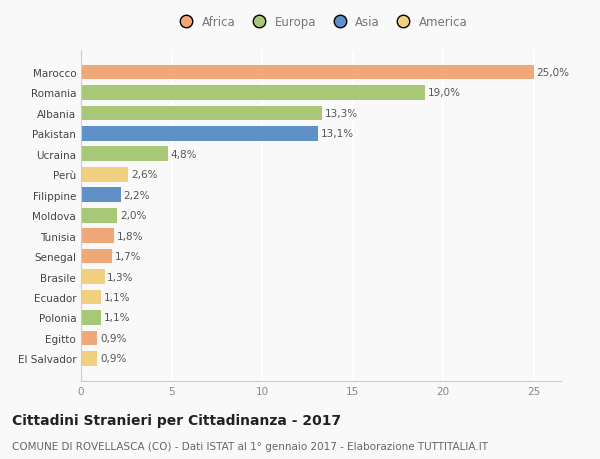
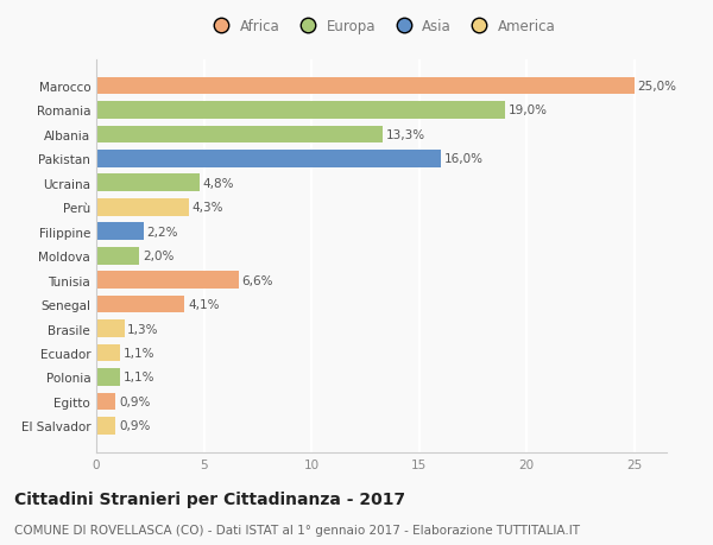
Pakistan: 13,1% -> 16,0%
Perù: 2,6% -> 4,3%
Tunisia: 1,8% -> 6,6%
Senegal: 1,7% -> 4,1%
